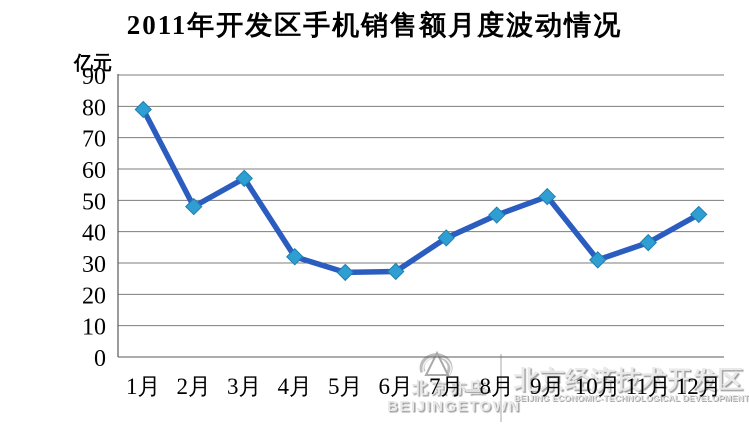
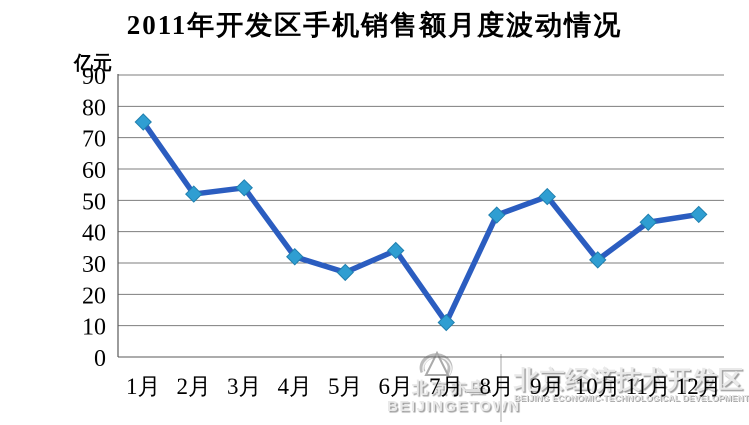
1月: 79 -> 75
2月: 48 -> 52
3月: 57 -> 54
6月: 27 -> 34
7月: 38 -> 11
11月: 36 -> 43
